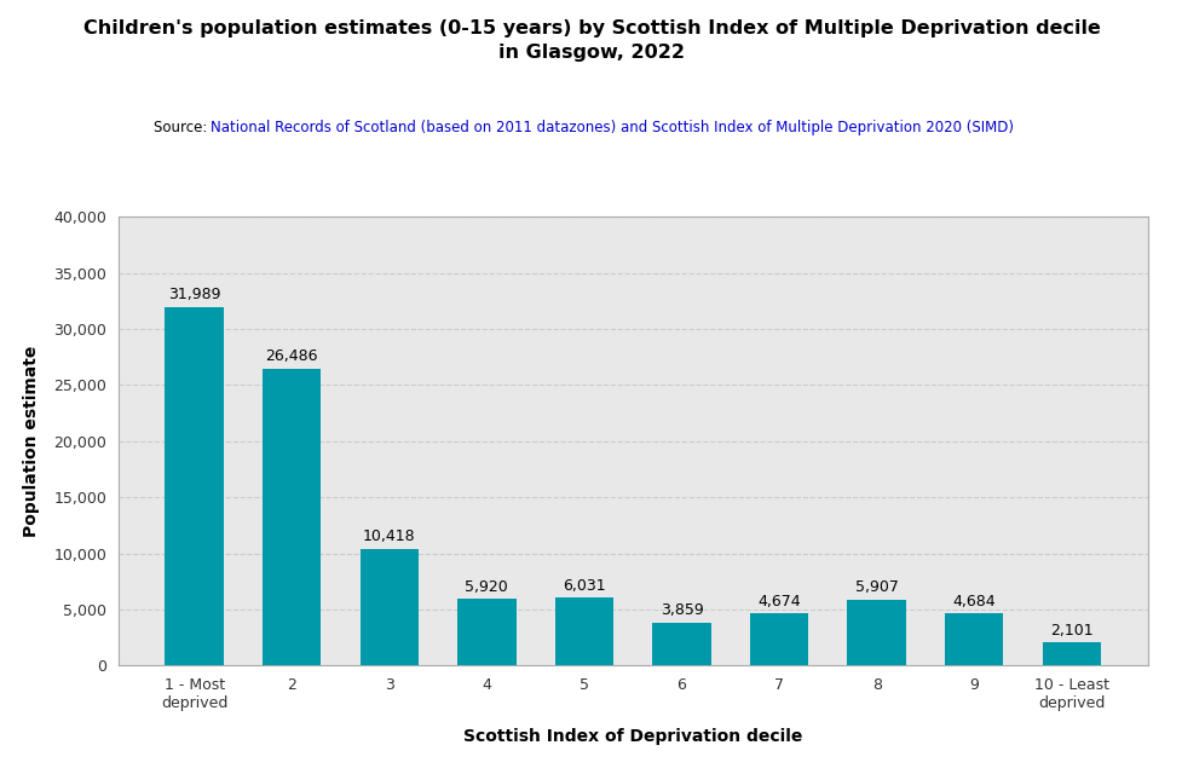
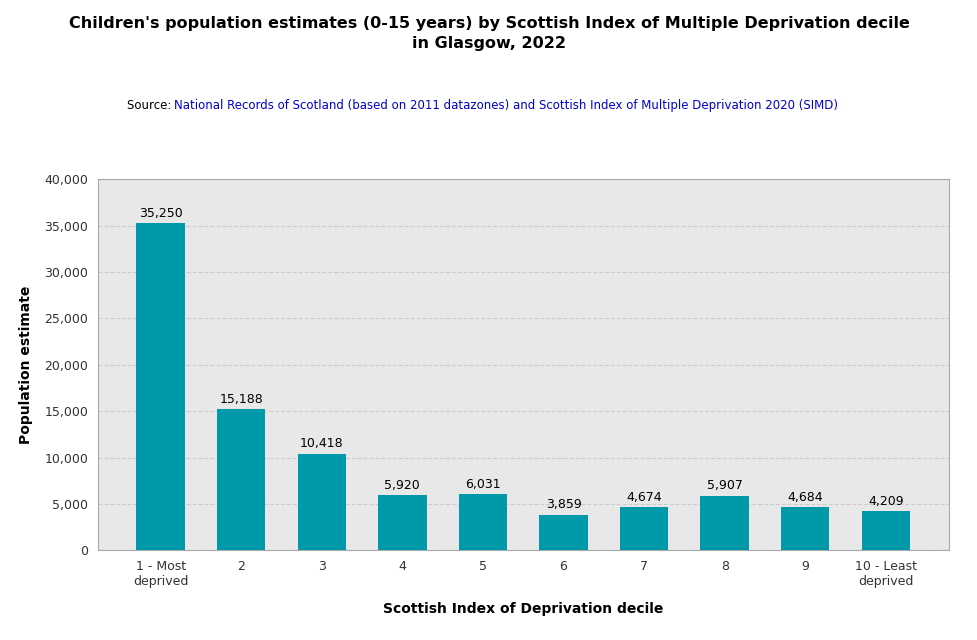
1 - Most deprived: 31,989 -> 35,250
2: 26,486 -> 15,188
10 - Least deprived: 2,101 -> 4,209
